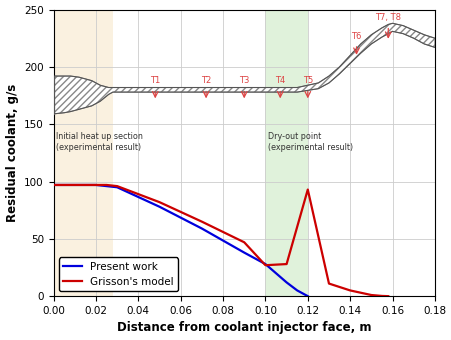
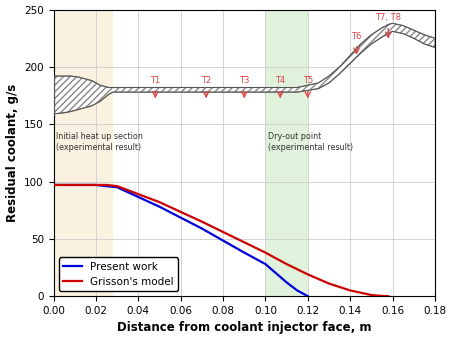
Grisson's model/0.10: 27 -> 38
Grisson's model/0.12: 93 -> 19
